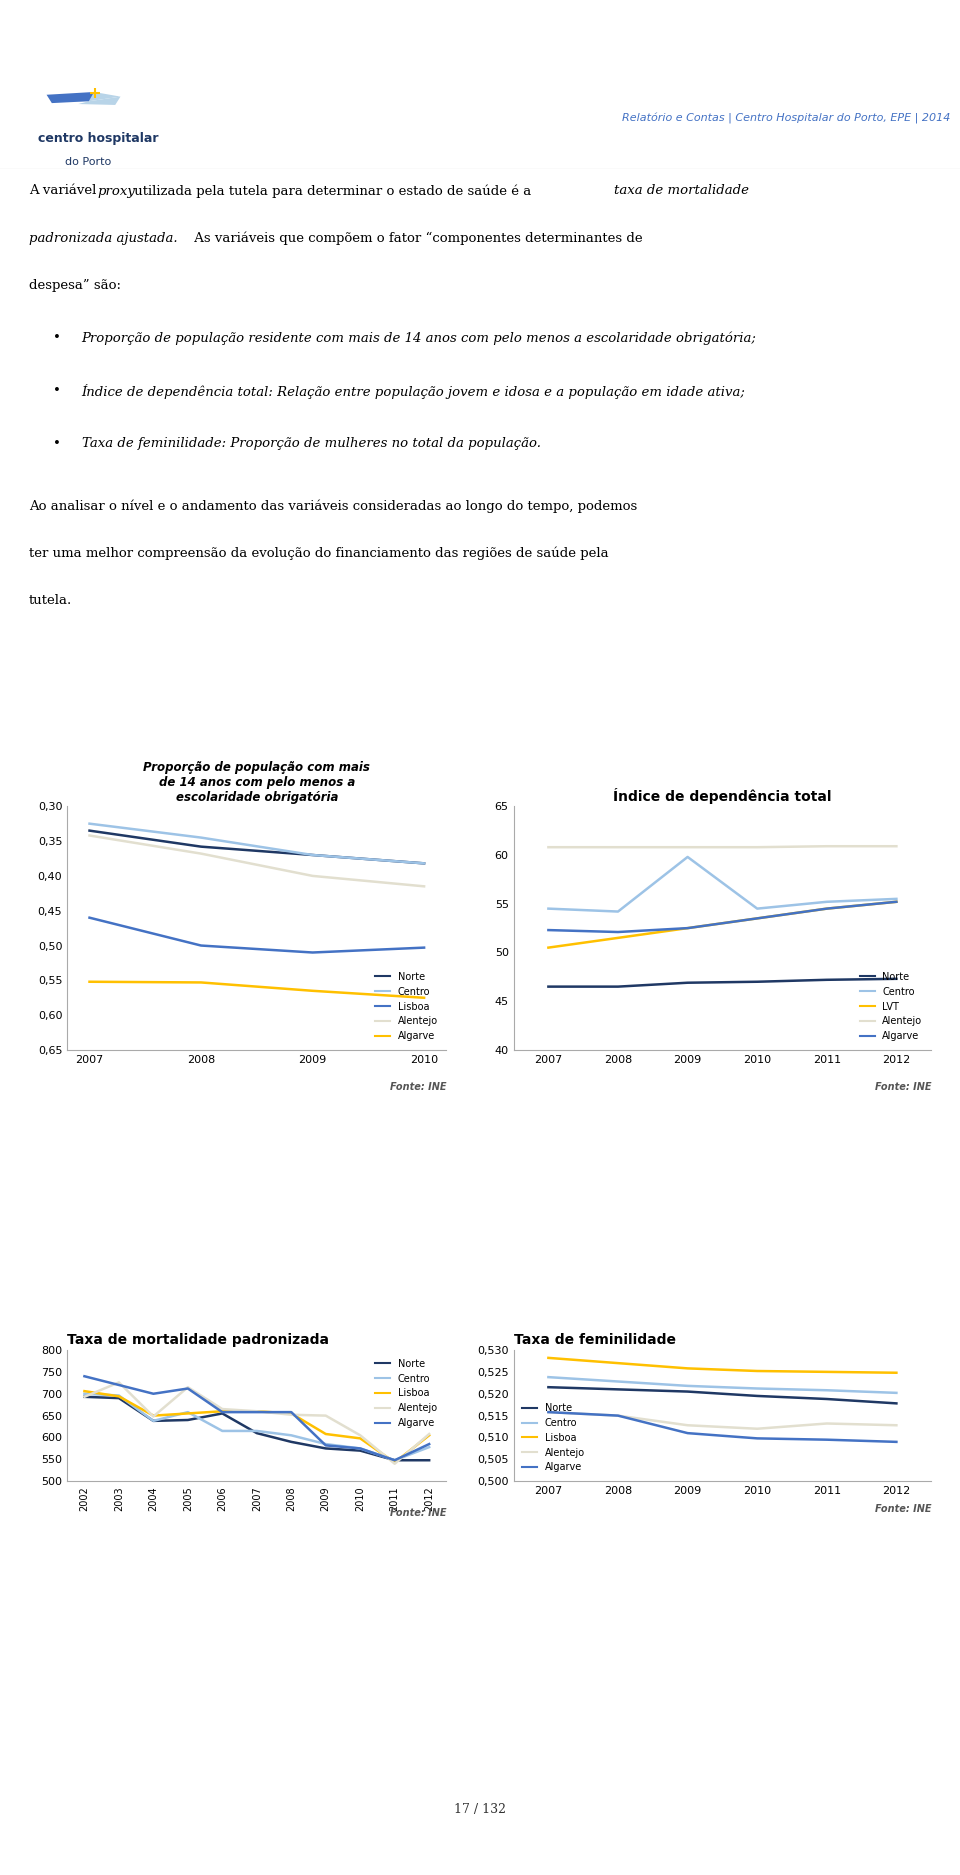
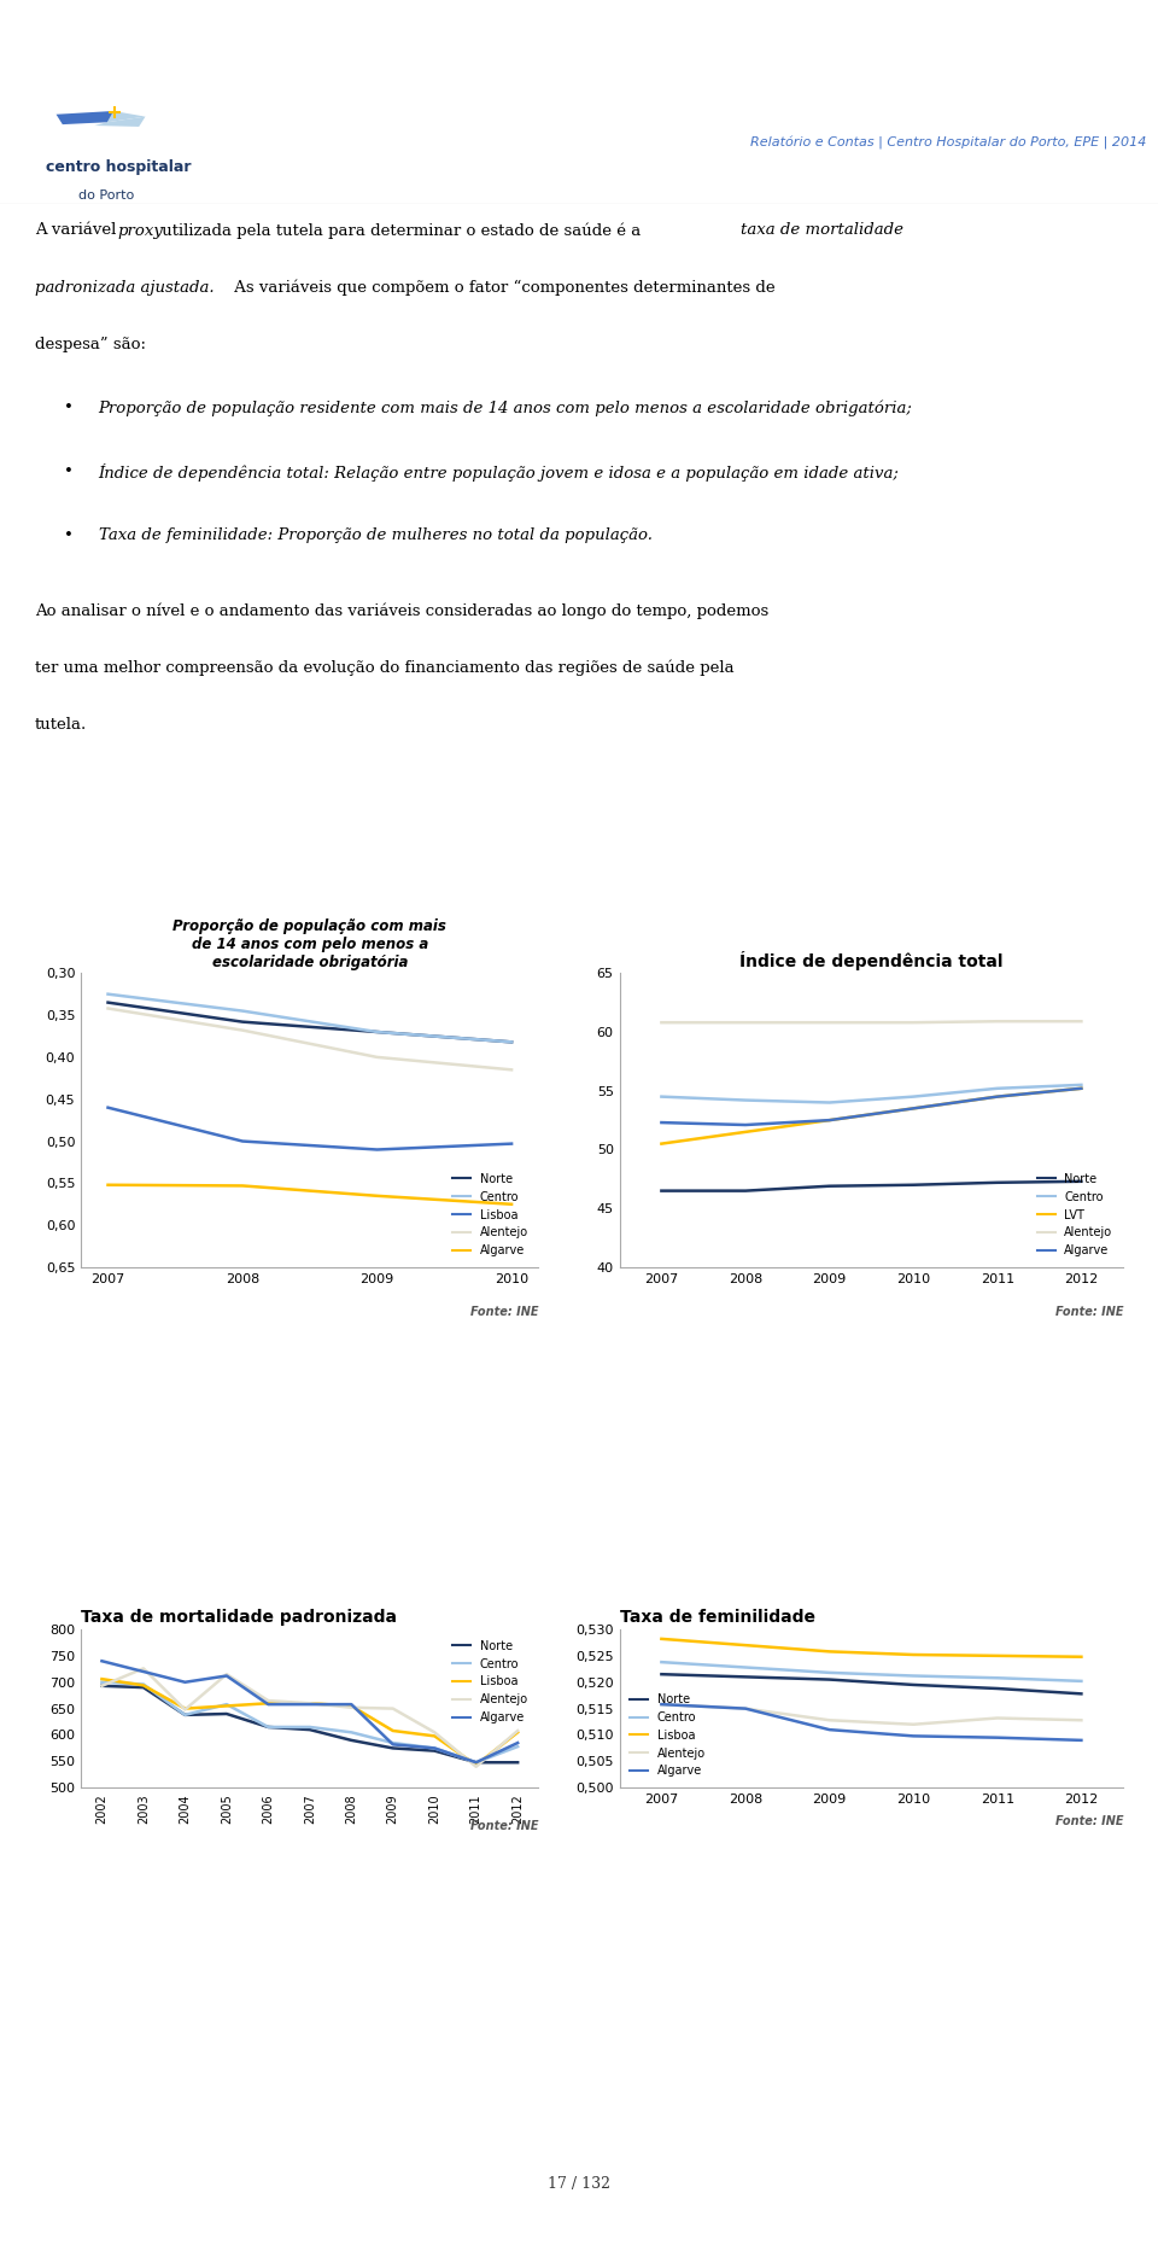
Índice de dependência total/Centro/2009: 59.8 -> 54.0
Taxa de mortalidade padronizada/Norte/2006: 655 -> 615
